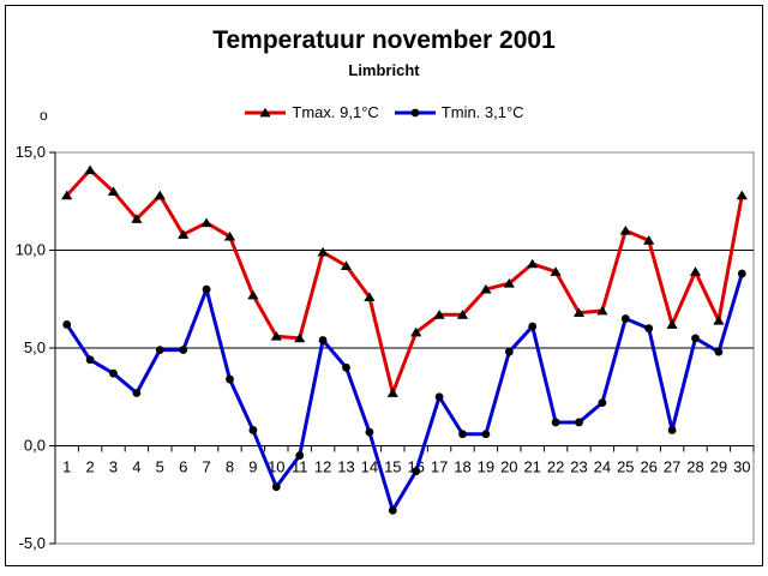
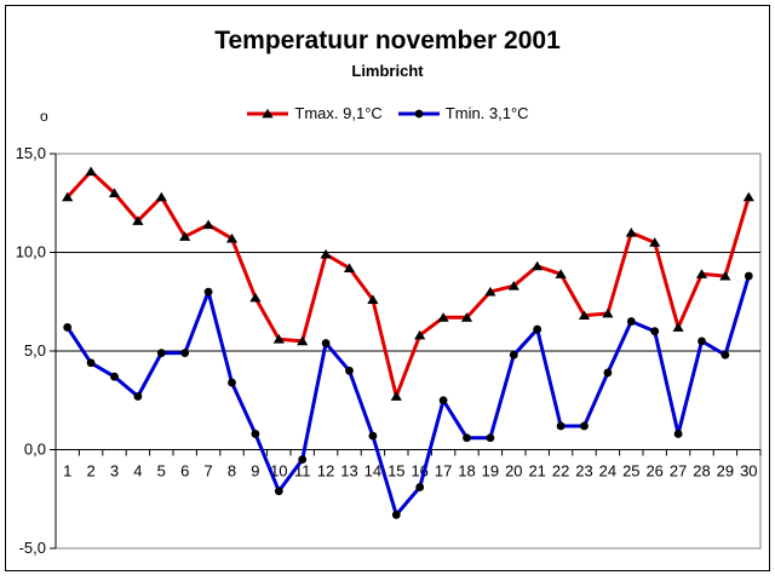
Tmin. 3,1°C/16: -1,3 -> -1,9
Tmin. 3,1°C/24: 2,2 -> 3,9
Tmax. 9,1°C/29: 6,4 -> 8,8
